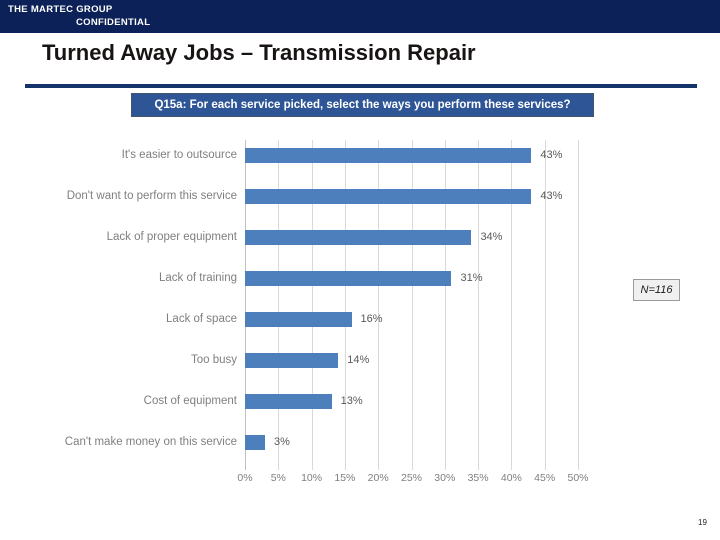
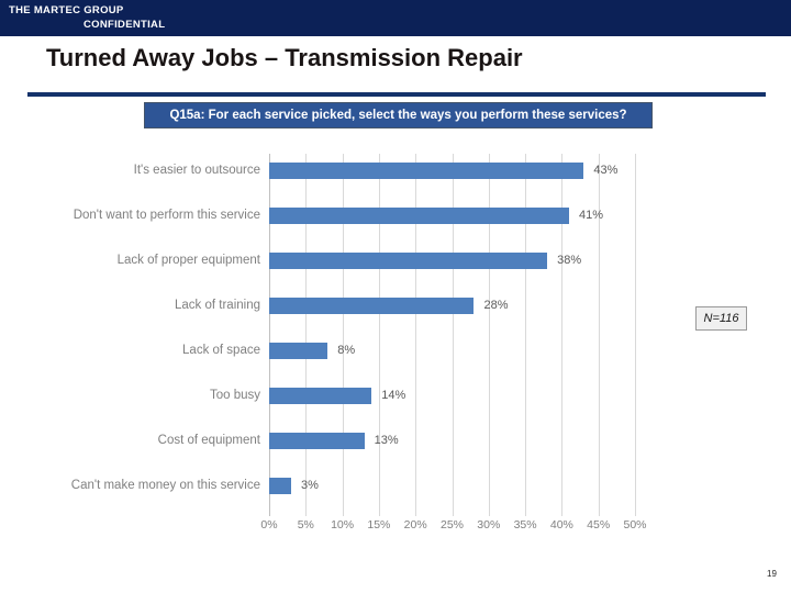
Don't want to perform this service: 43% -> 41%
Lack of proper equipment: 34% -> 38%
Lack of training: 31% -> 28%
Lack of space: 16% -> 8%
